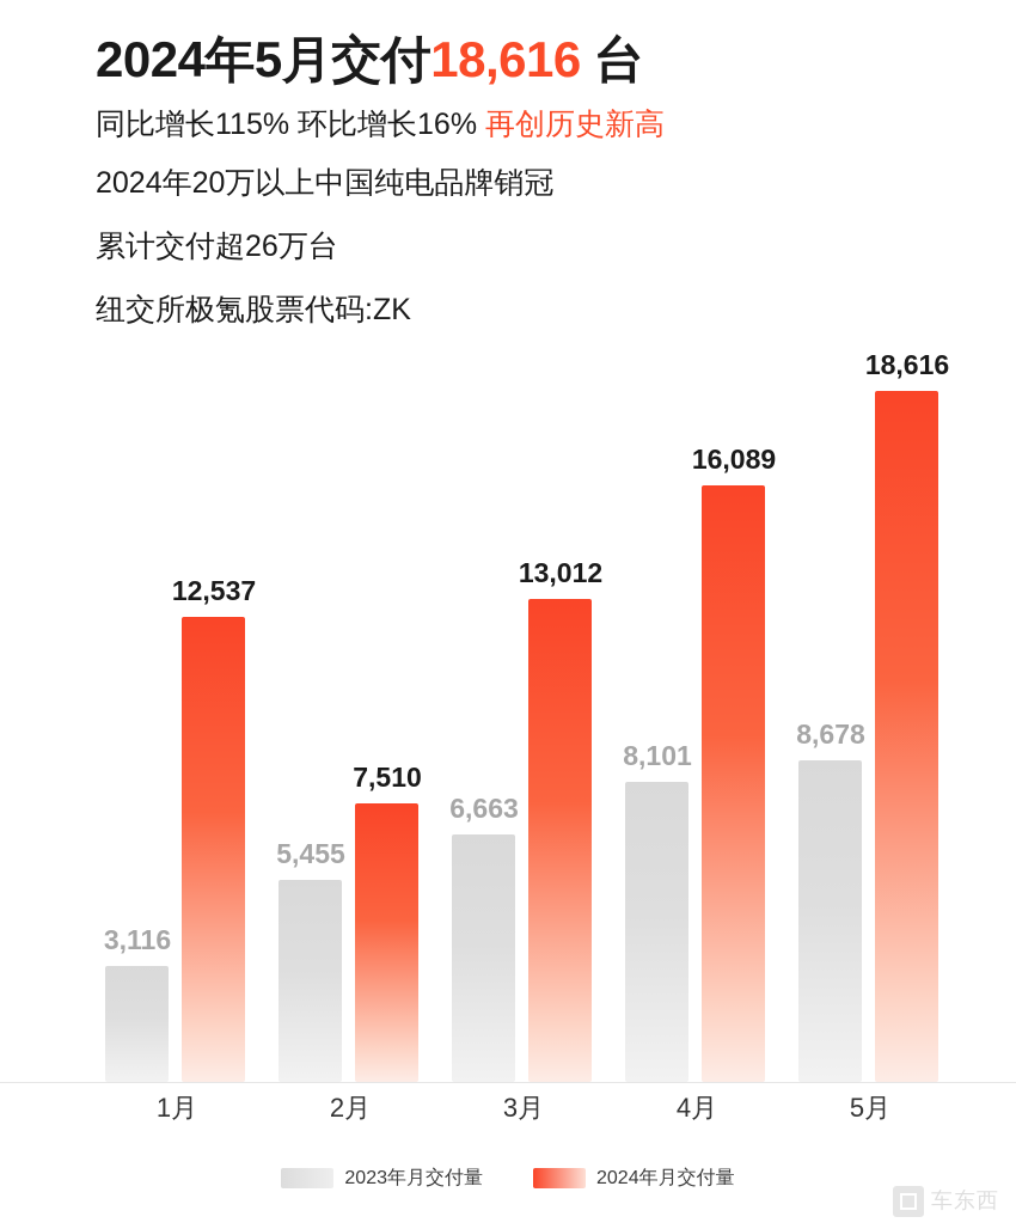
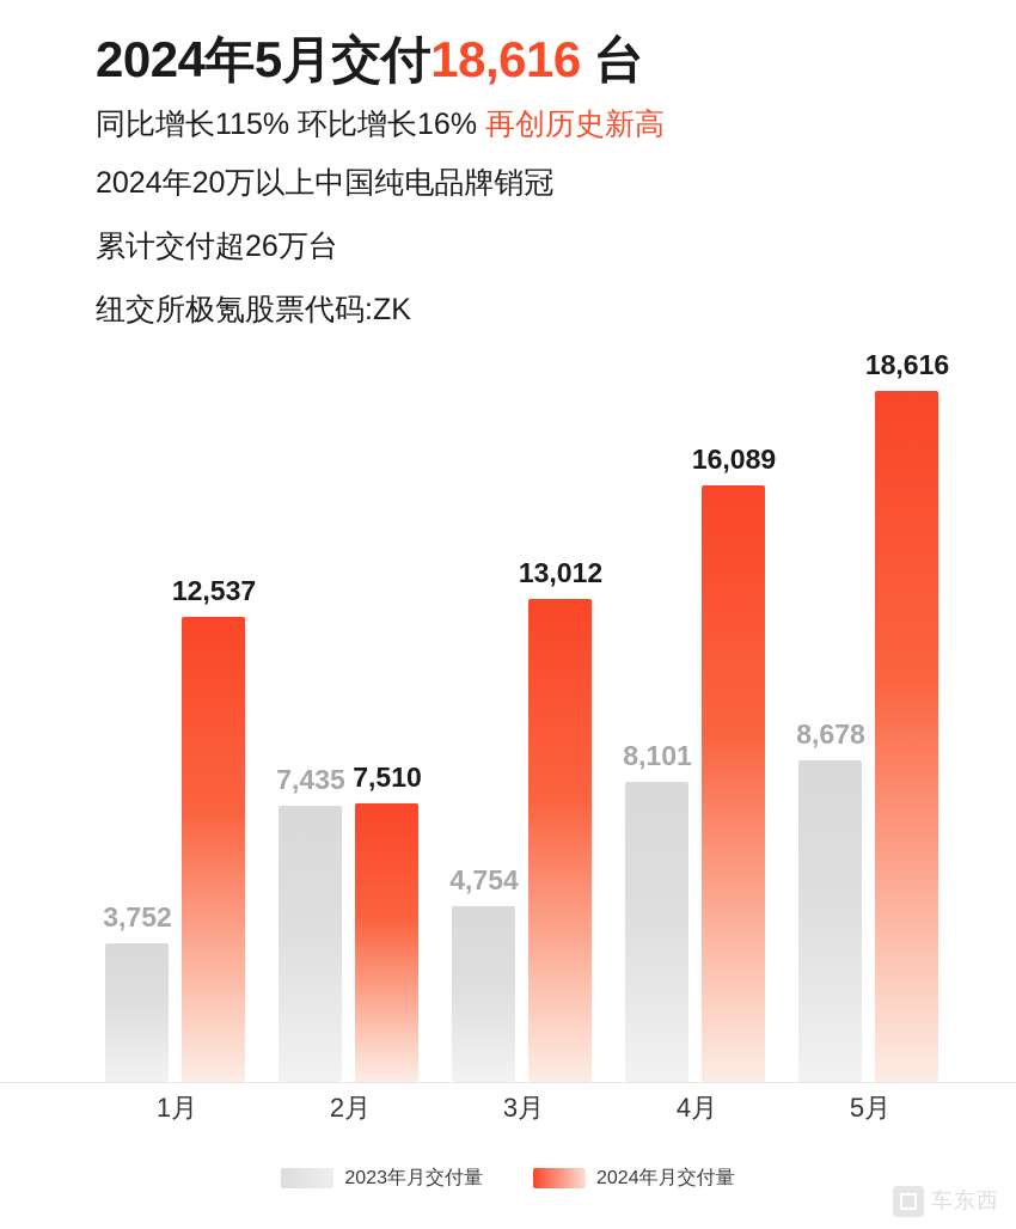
2023年月交付量/1月: 3,116 -> 3,752
2023年月交付量/2月: 5,455 -> 7,435
2023年月交付量/3月: 6,663 -> 4,754
